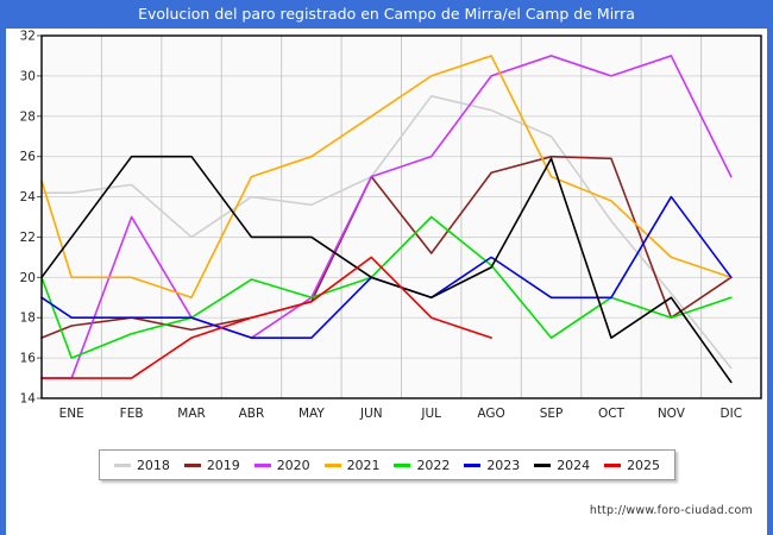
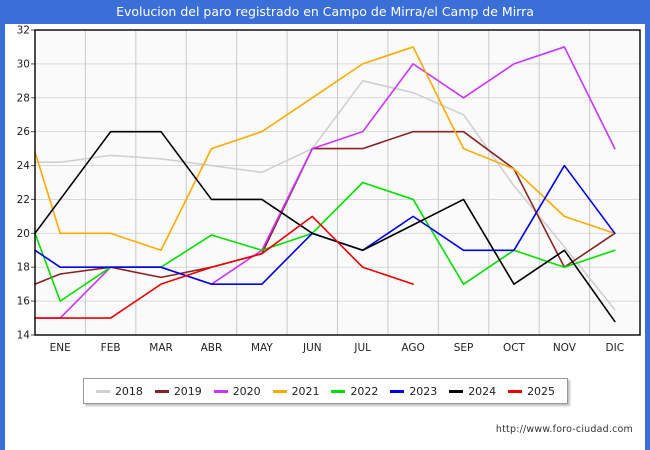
2020/FEB: 23 -> 18
2022/FEB: 17.2 -> 18.0
2018/MAR: 22.0 -> 24.4
2019/JUL: 21.2 -> 25.0
2019/AGO: 25.2 -> 26.0
2022/AGO: 20.6 -> 22.0
2020/SEP: 31 -> 28
2024/SEP: 25.9 -> 22.0
2019/OCT: 25.9 -> 23.8
